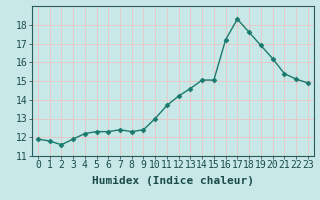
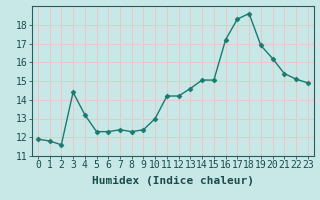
3: 11.9 -> 14.4
4: 12.2 -> 13.2
11: 13.7 -> 14.2
18: 17.6 -> 18.6
